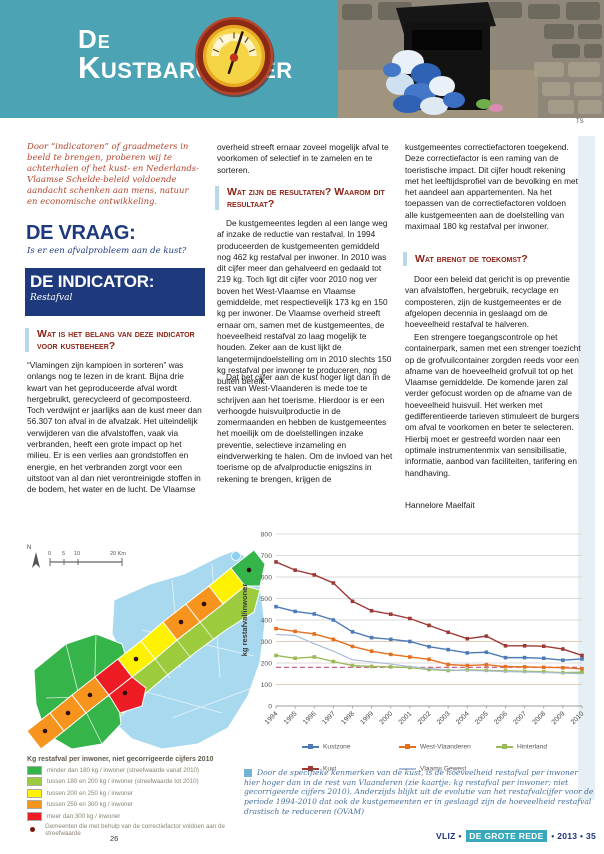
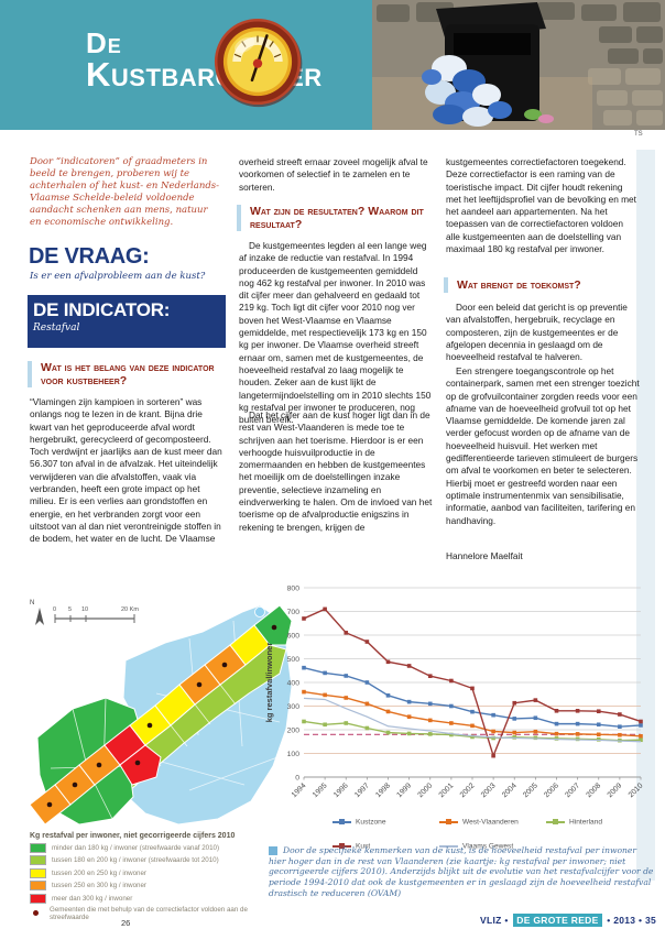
Kust/1995: 630 -> 710
Kust/1999: 440 -> 470
Kust/2003: 340 -> 90
